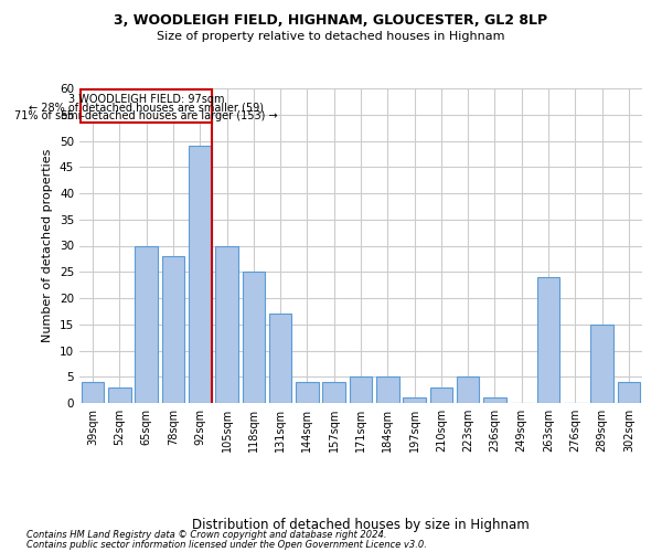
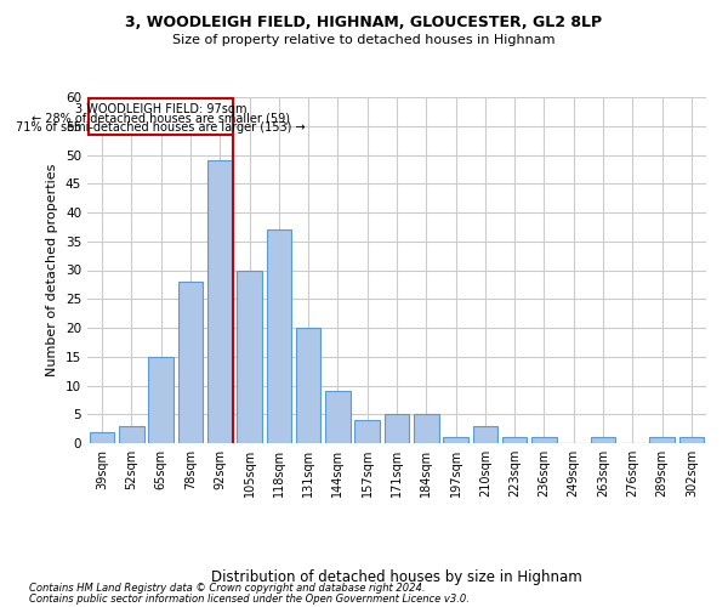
39sqm: 4 -> 2
65sqm: 30 -> 15
118sqm: 25 -> 37
131sqm: 17 -> 20
144sqm: 4 -> 9
223sqm: 5 -> 1
263sqm: 24 -> 1
289sqm: 15 -> 1
302sqm: 4 -> 1
